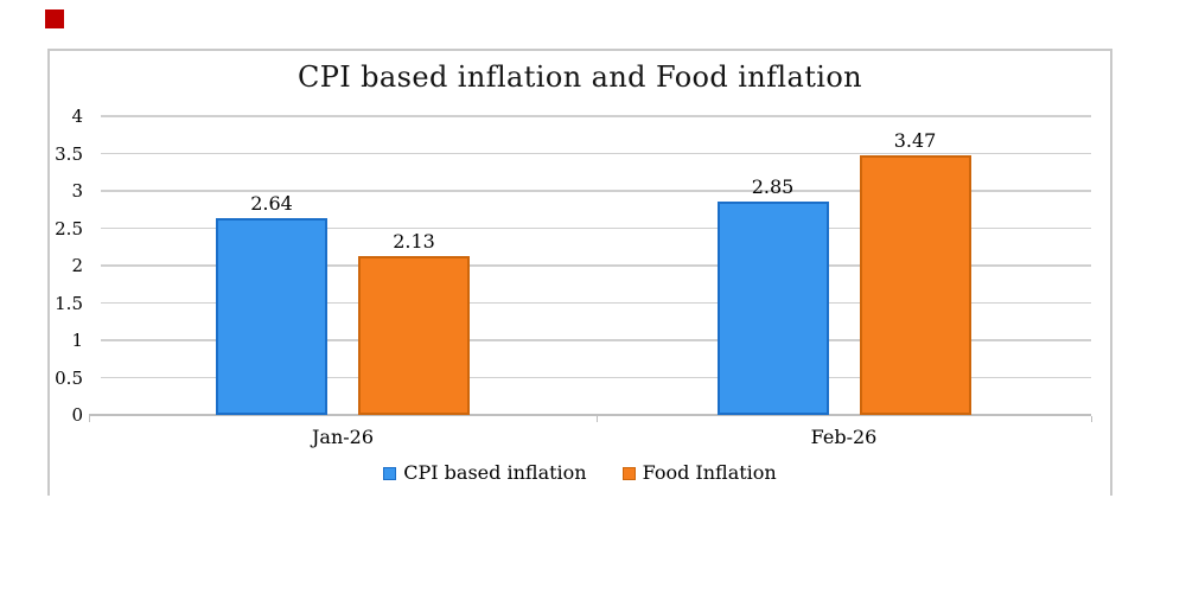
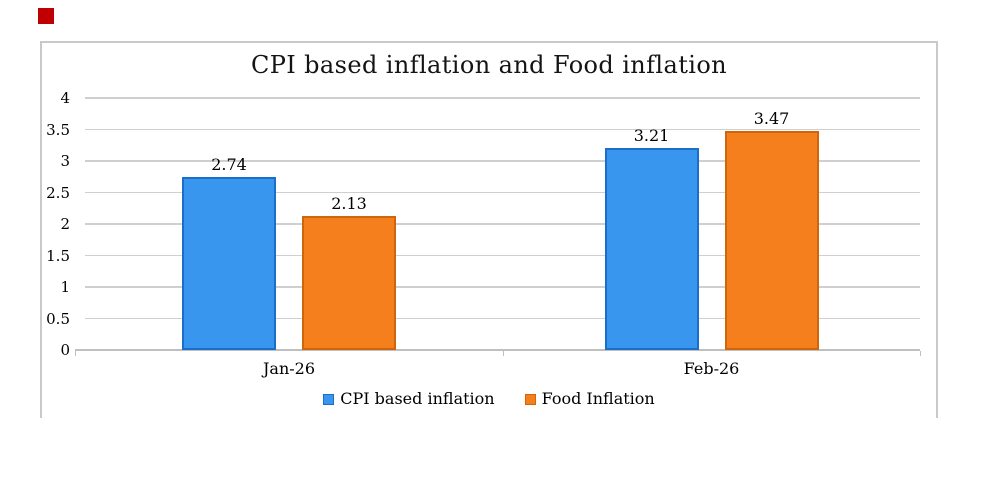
CPI based inflation/Jan-26: 2.64 -> 2.74
CPI based inflation/Feb-26: 2.85 -> 3.21
